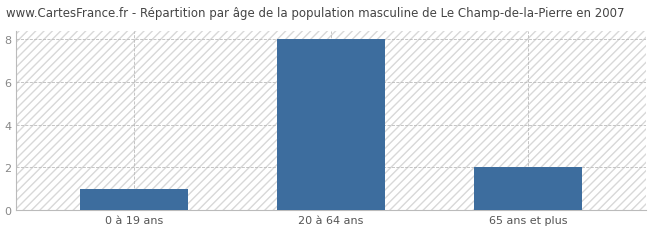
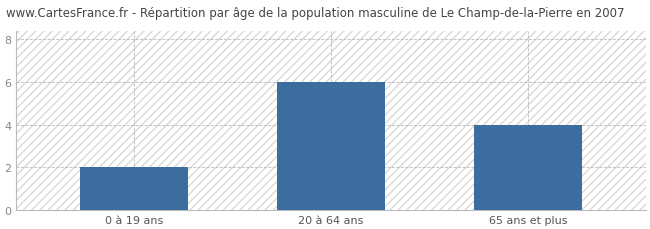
0 à 19 ans: 1 -> 2
20 à 64 ans: 8 -> 6
65 ans et plus: 2 -> 4
